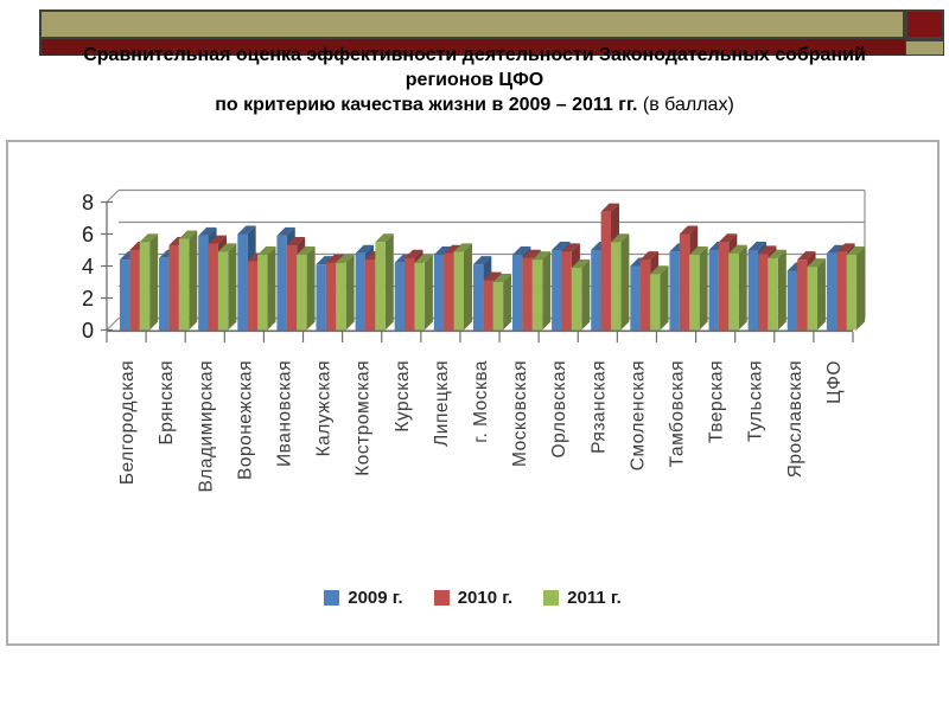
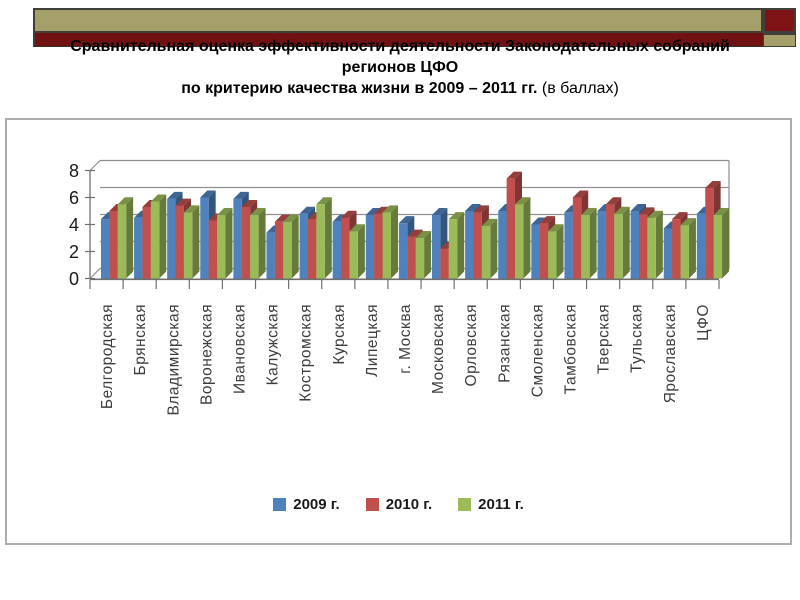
2009 г./Калужская: 4.1 -> 3.4
2011 г./Курская: 4.2 -> 3.5
2010 г./Московская: 4.5 -> 2.2
2010 г./Смоленская: 4.4 -> 4.1
2010 г./ЦФО: 4.9 -> 6.7
